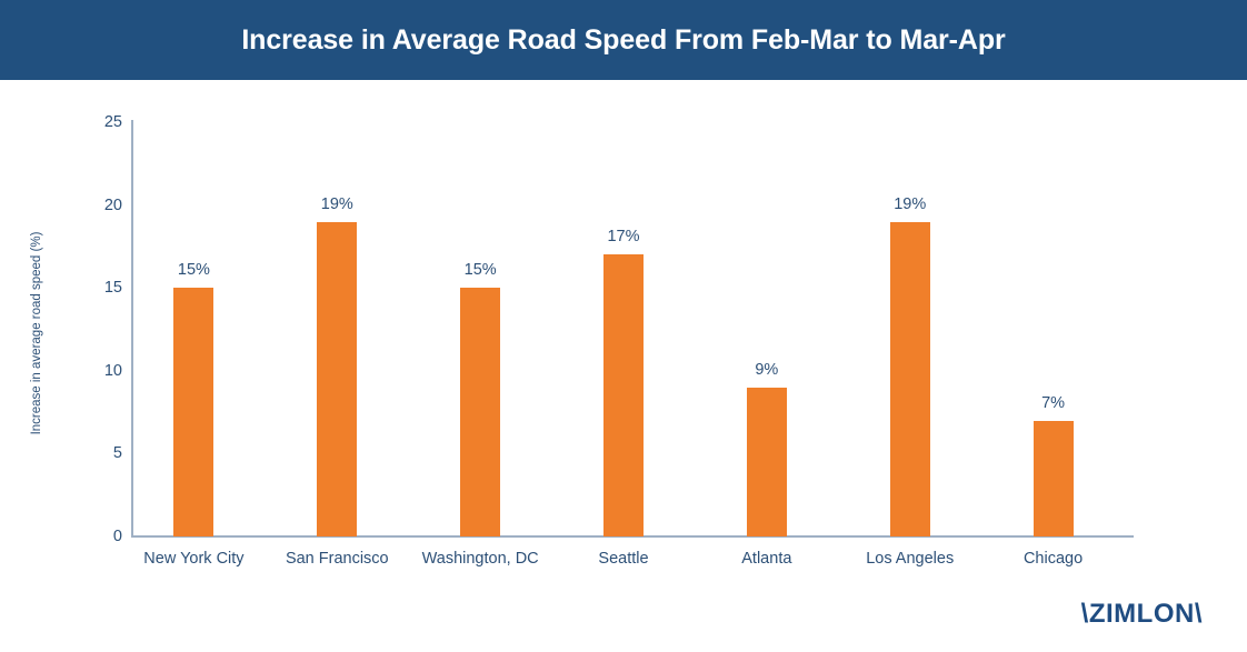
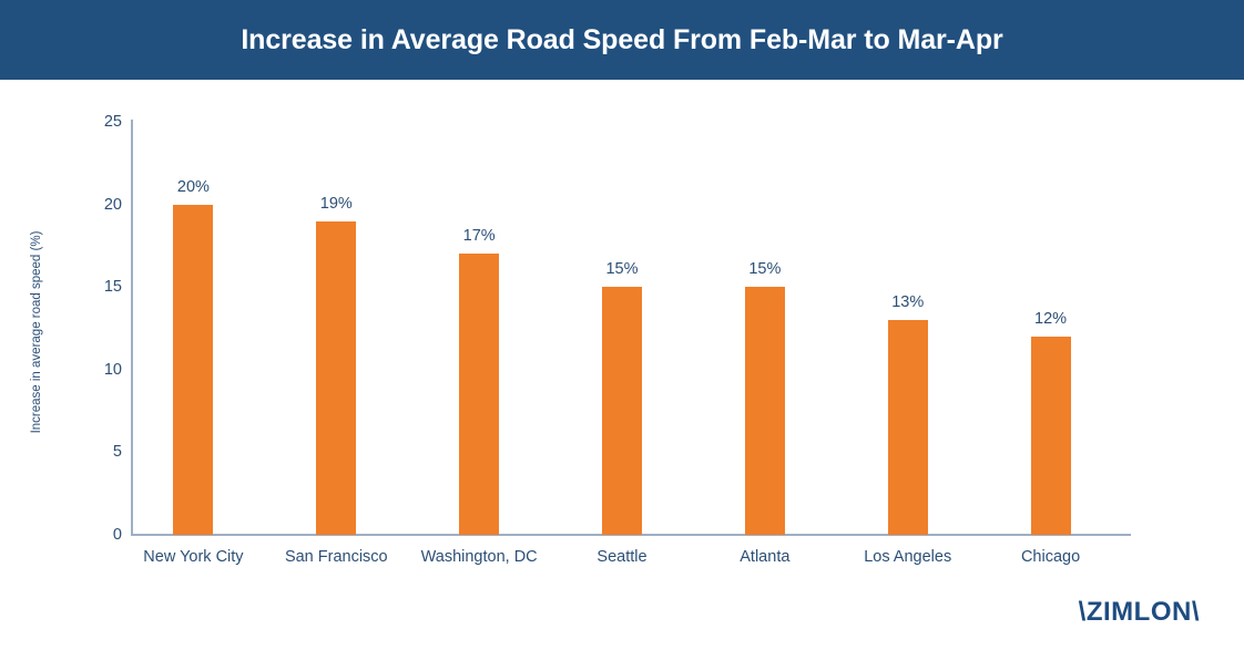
New York City: 15% -> 20%
Washington, DC: 15% -> 17%
Seattle: 17% -> 15%
Atlanta: 9% -> 15%
Los Angeles: 19% -> 13%
Chicago: 7% -> 12%
